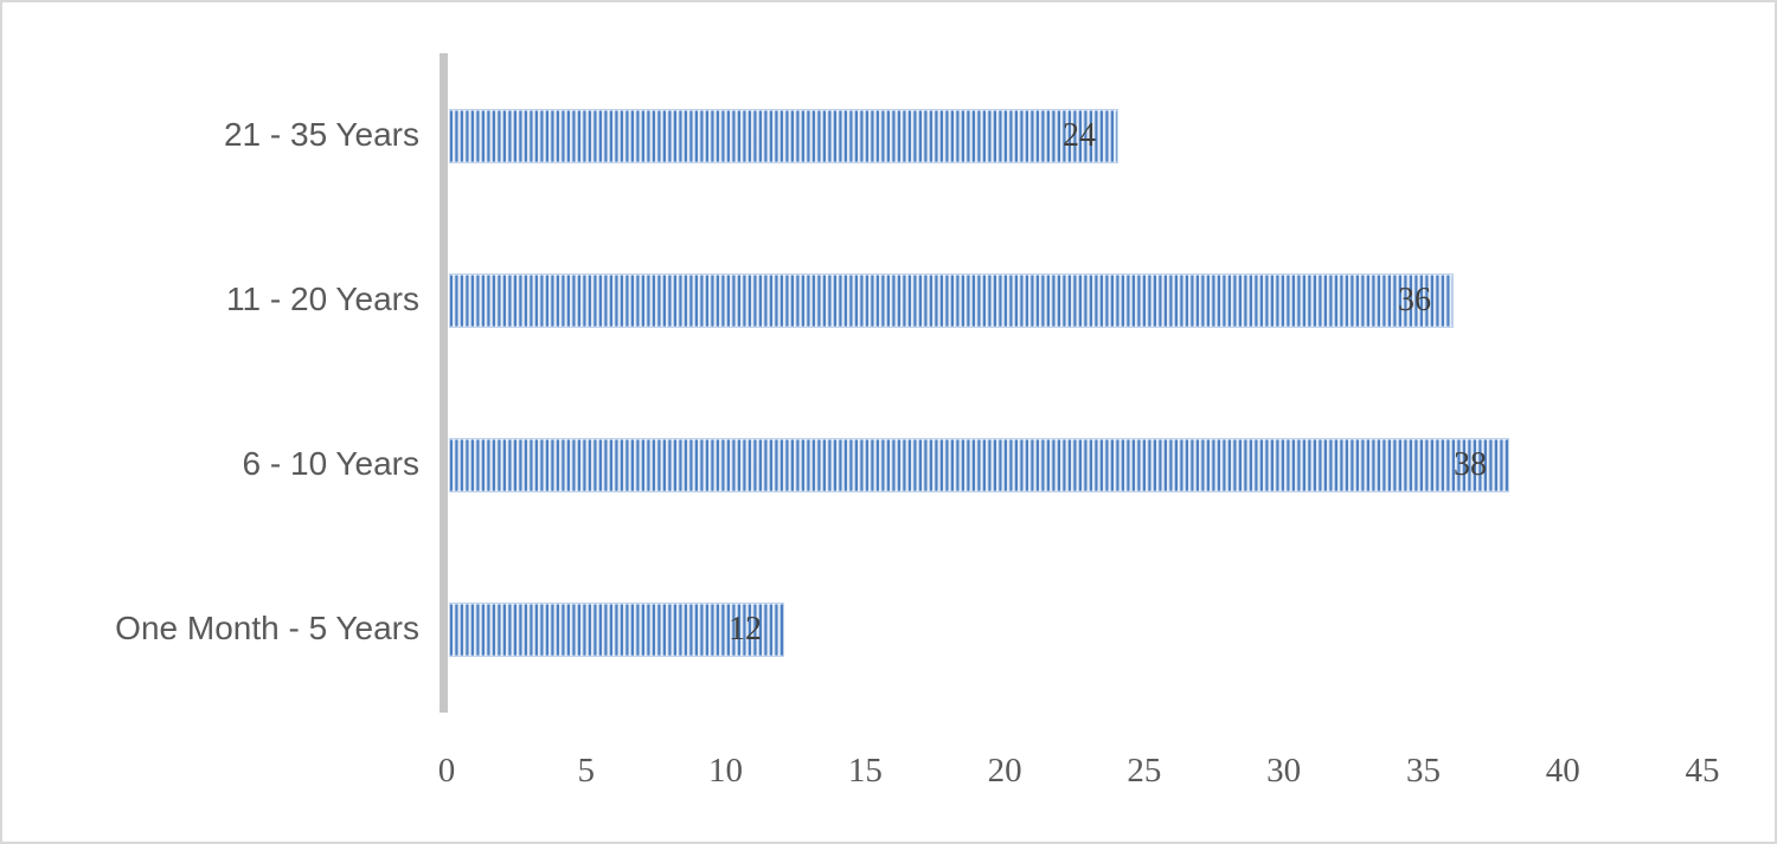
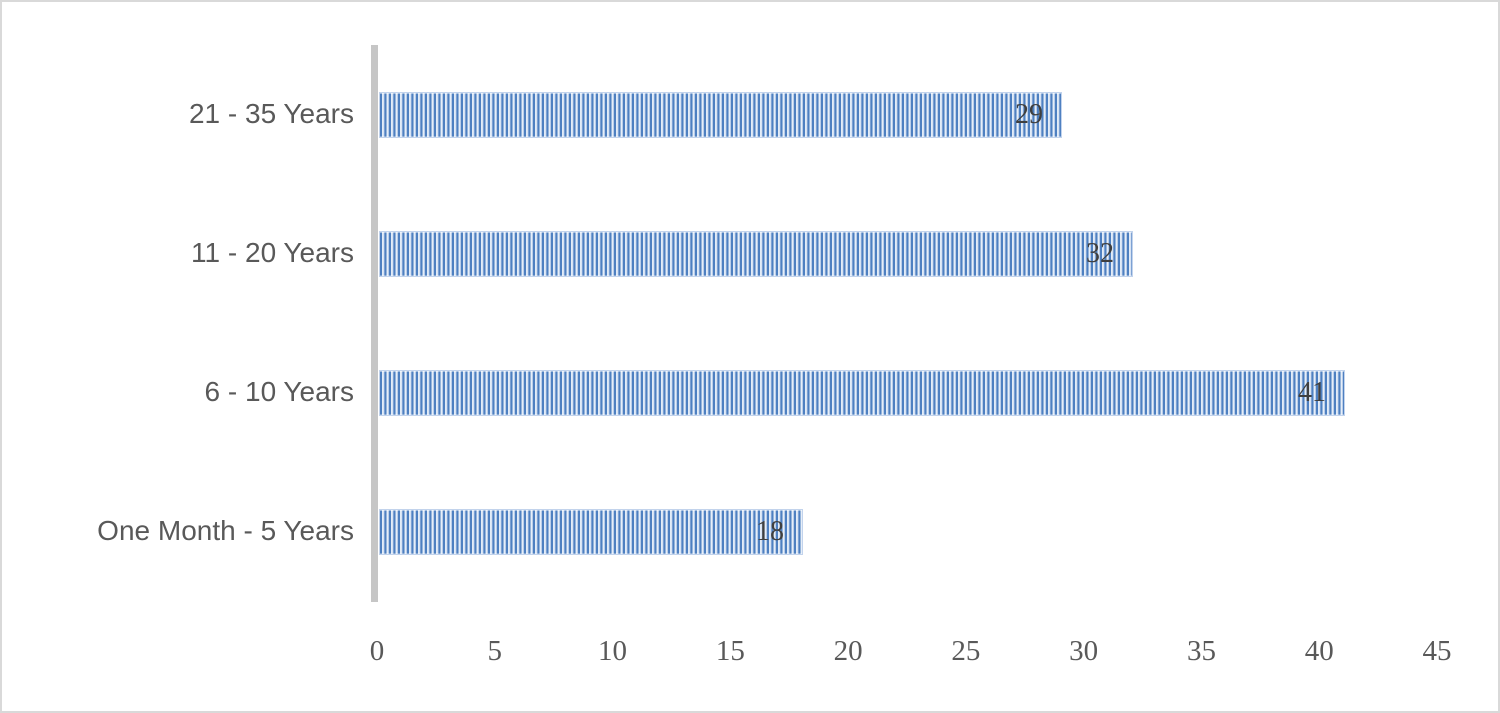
21 - 35 Years: 24 -> 29
11 - 20 Years: 36 -> 32
6 - 10 Years: 38 -> 41
One Month - 5 Years: 12 -> 18
